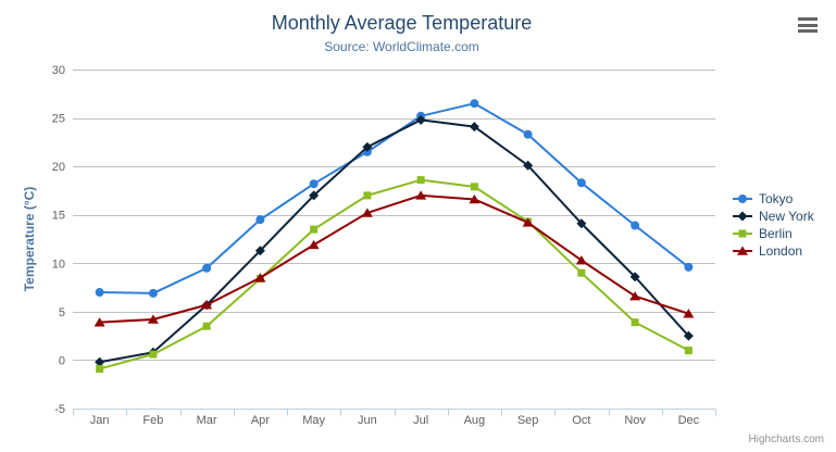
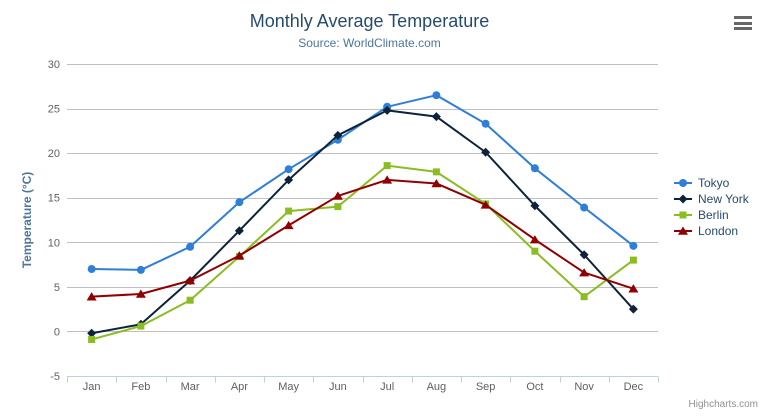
Berlin/Jun: 17 -> 14
Berlin/Dec: 1 -> 8
